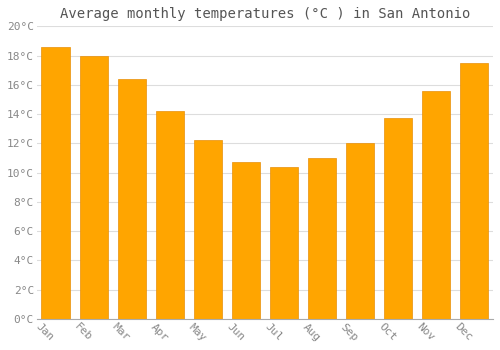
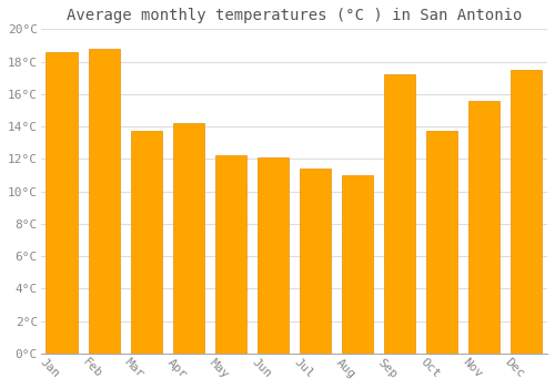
Feb: 18.0°C -> 18.8°C
Mar: 16.4°C -> 13.7°C
Jun: 10.7°C -> 12.1°C
Jul: 10.4°C -> 11.4°C
Sep: 12.0°C -> 17.2°C
